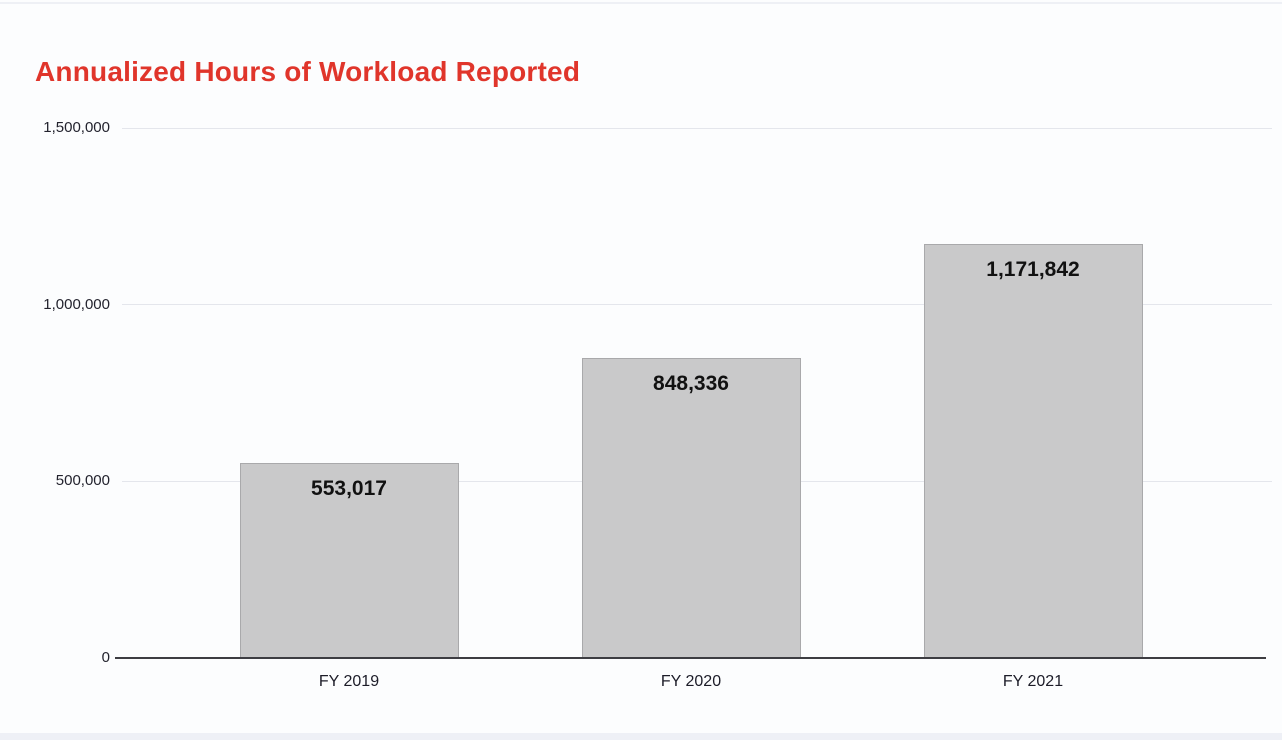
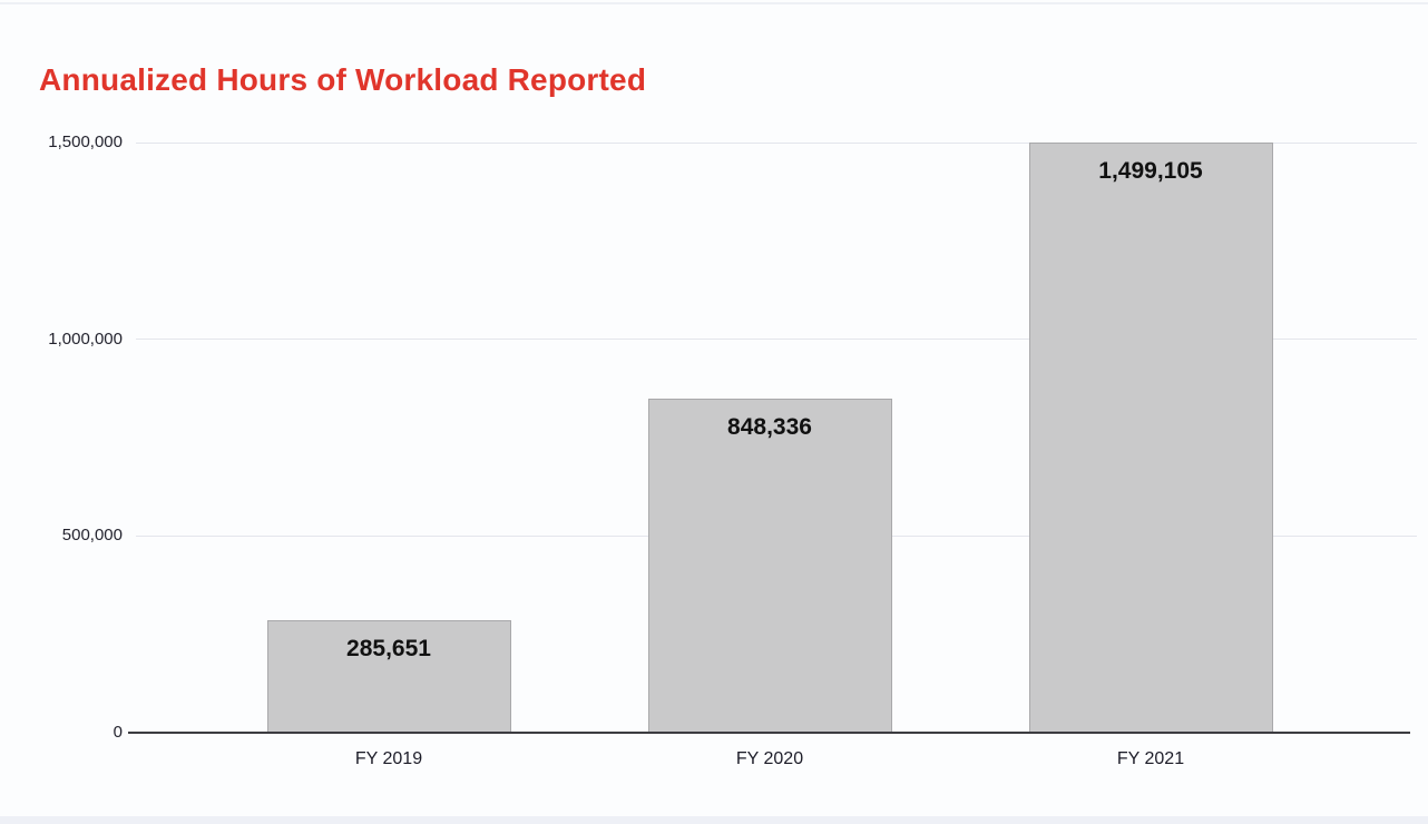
FY 2019: 553,017 -> 285,651
FY 2021: 1,171,842 -> 1,499,105
